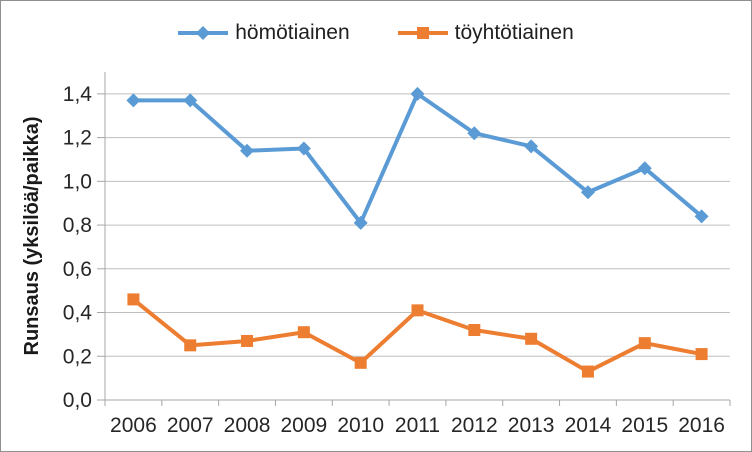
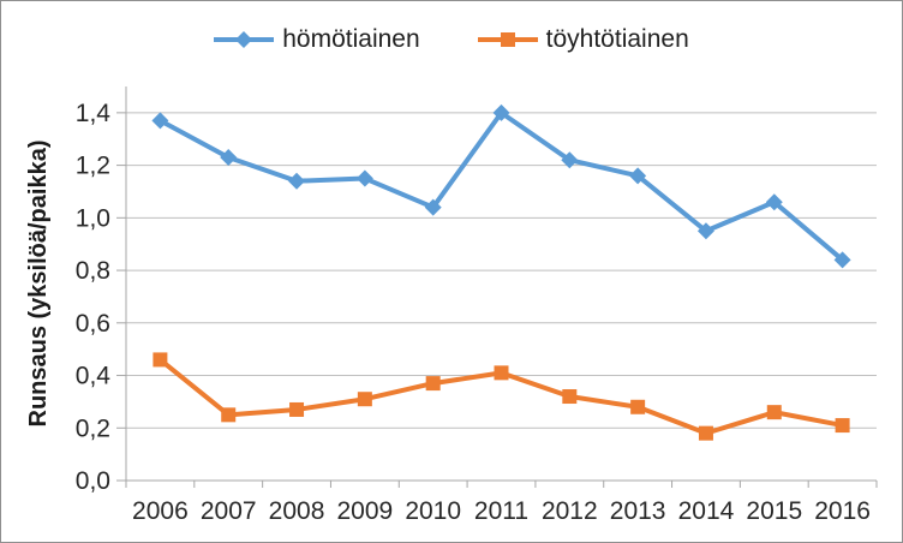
hömötiainen/2007: 1,37 -> 1,23
hömötiainen/2010: 0,81 -> 1,04
töyhtötiainen/2010: 0,17 -> 0,37
töyhtötiainen/2014: 0,13 -> 0,18
